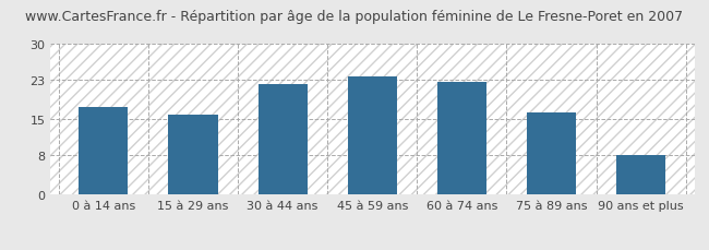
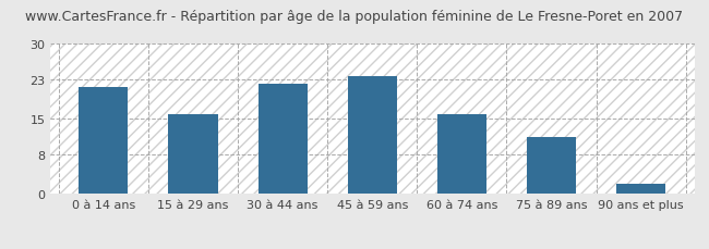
0 à 14 ans: 17.5 -> 21.5
60 à 74 ans: 22.5 -> 16.0
75 à 89 ans: 16.5 -> 11.5
90 ans et plus: 8.0 -> 2.0
